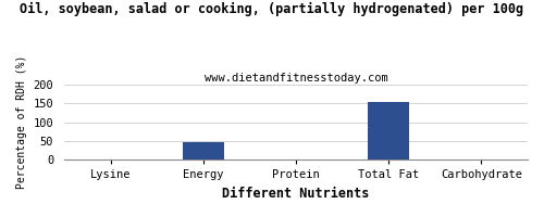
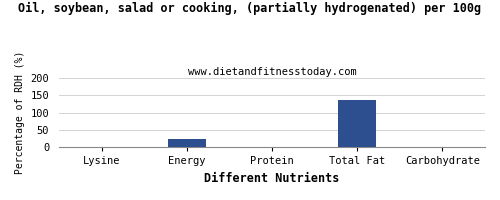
Energy: 46 -> 25
Total Fat: 155 -> 135
